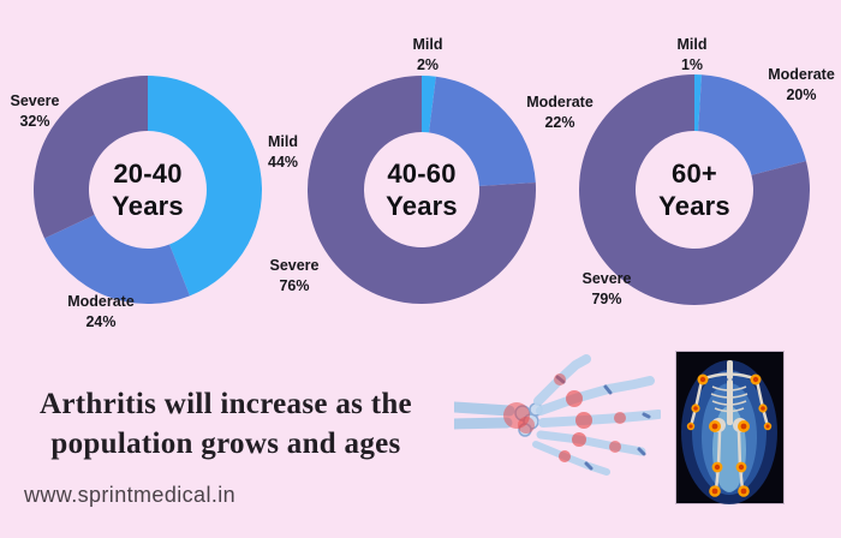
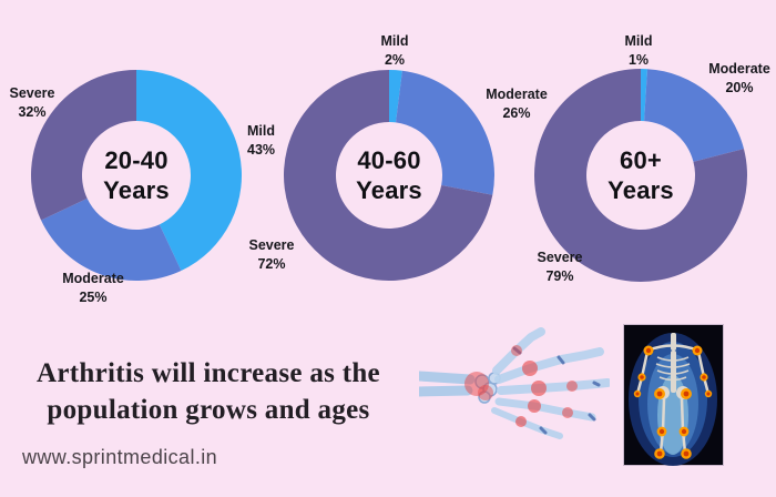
20-40 Years/Mild: 44% -> 43%
20-40 Years/Moderate: 24% -> 25%
40-60 Years/Moderate: 22% -> 26%
40-60 Years/Severe: 76% -> 72%
